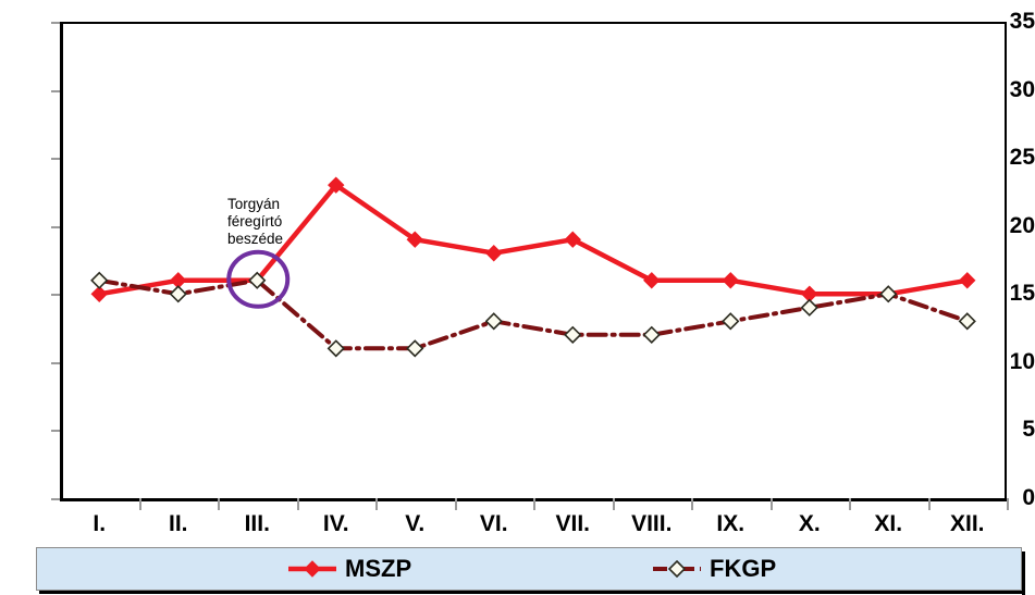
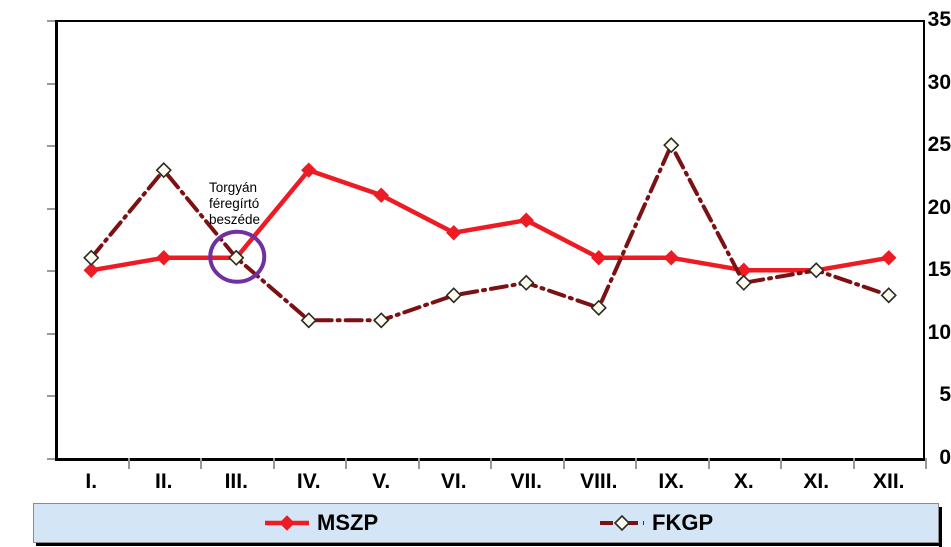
FKGP/II.: 15 -> 23
MSZP/V.: 19 -> 21
FKGP/VII.: 12 -> 14
FKGP/IX.: 13 -> 25
